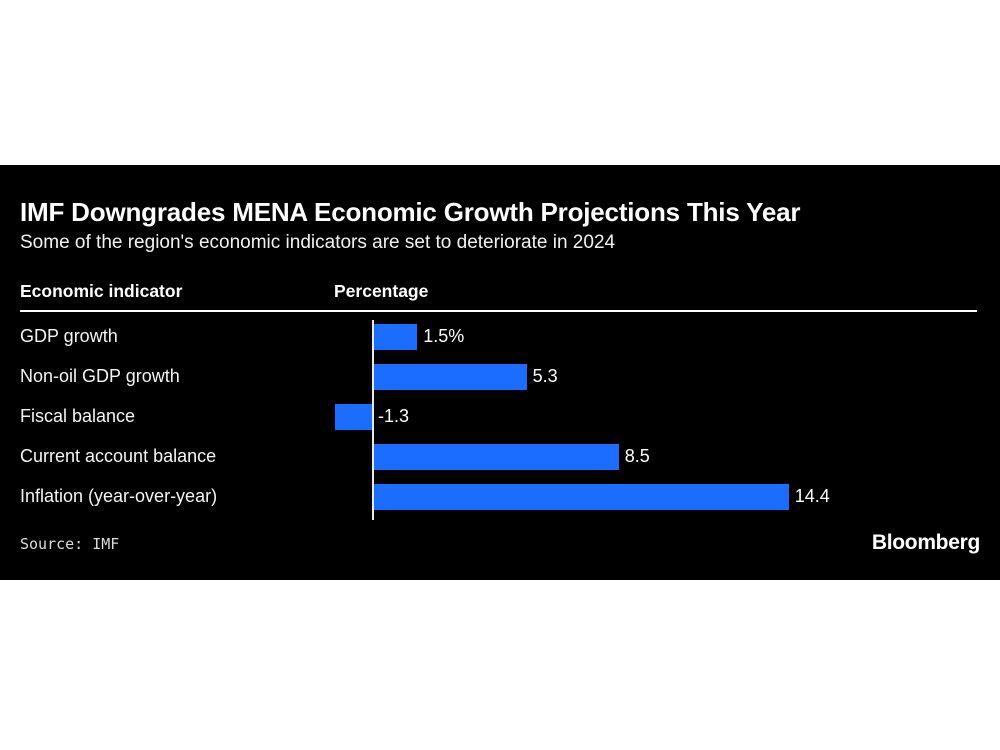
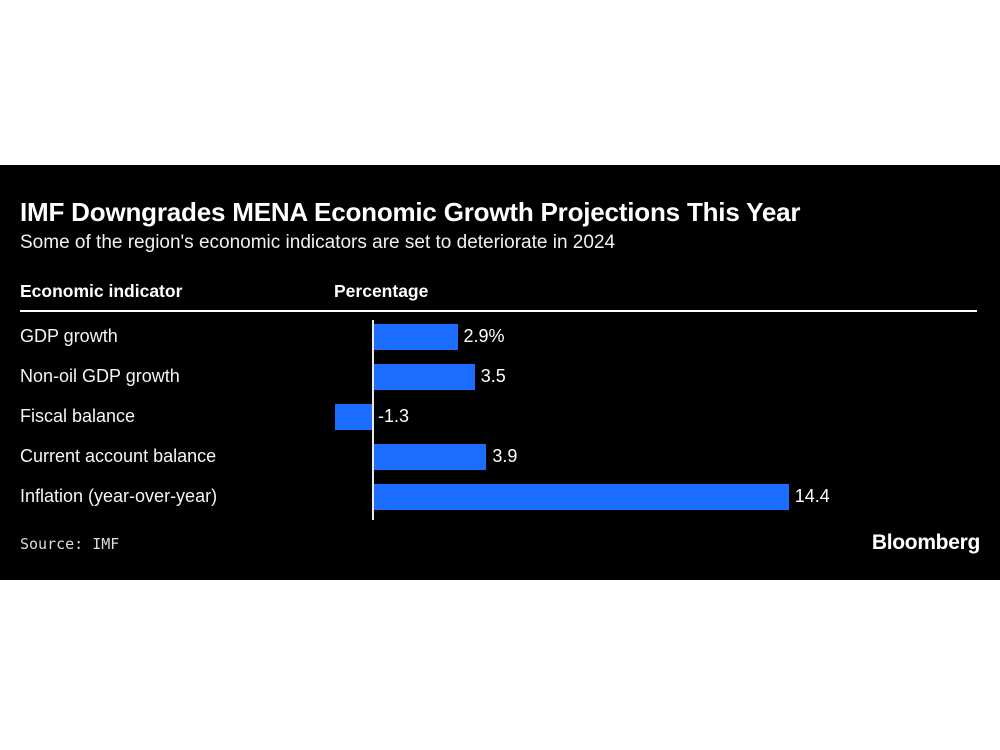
GDP growth: 1.5% -> 2.9%
Non-oil GDP growth: 5.3 -> 3.5
Current account balance: 8.5 -> 3.9
